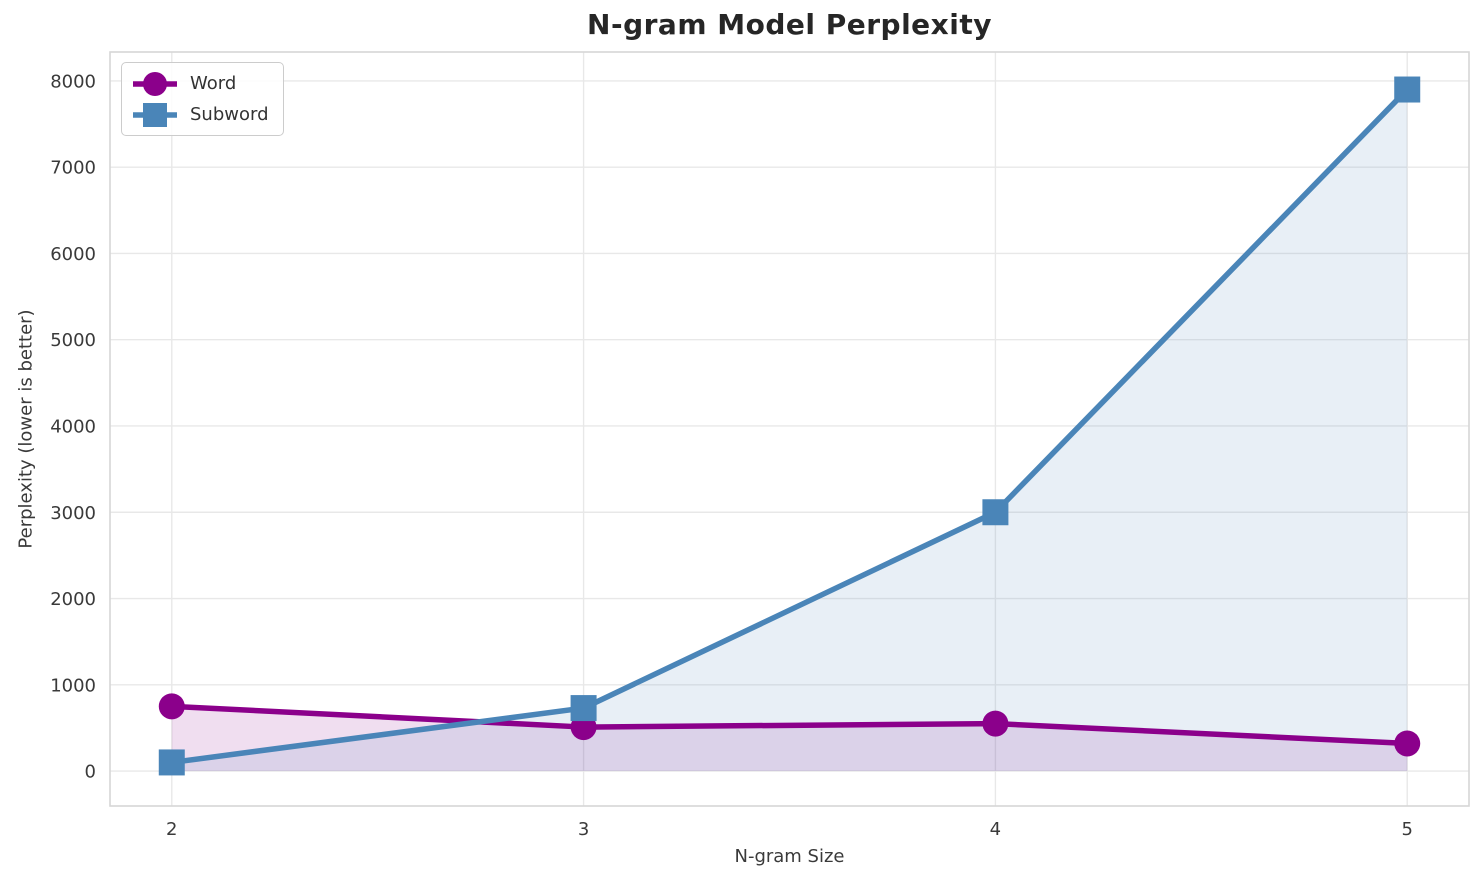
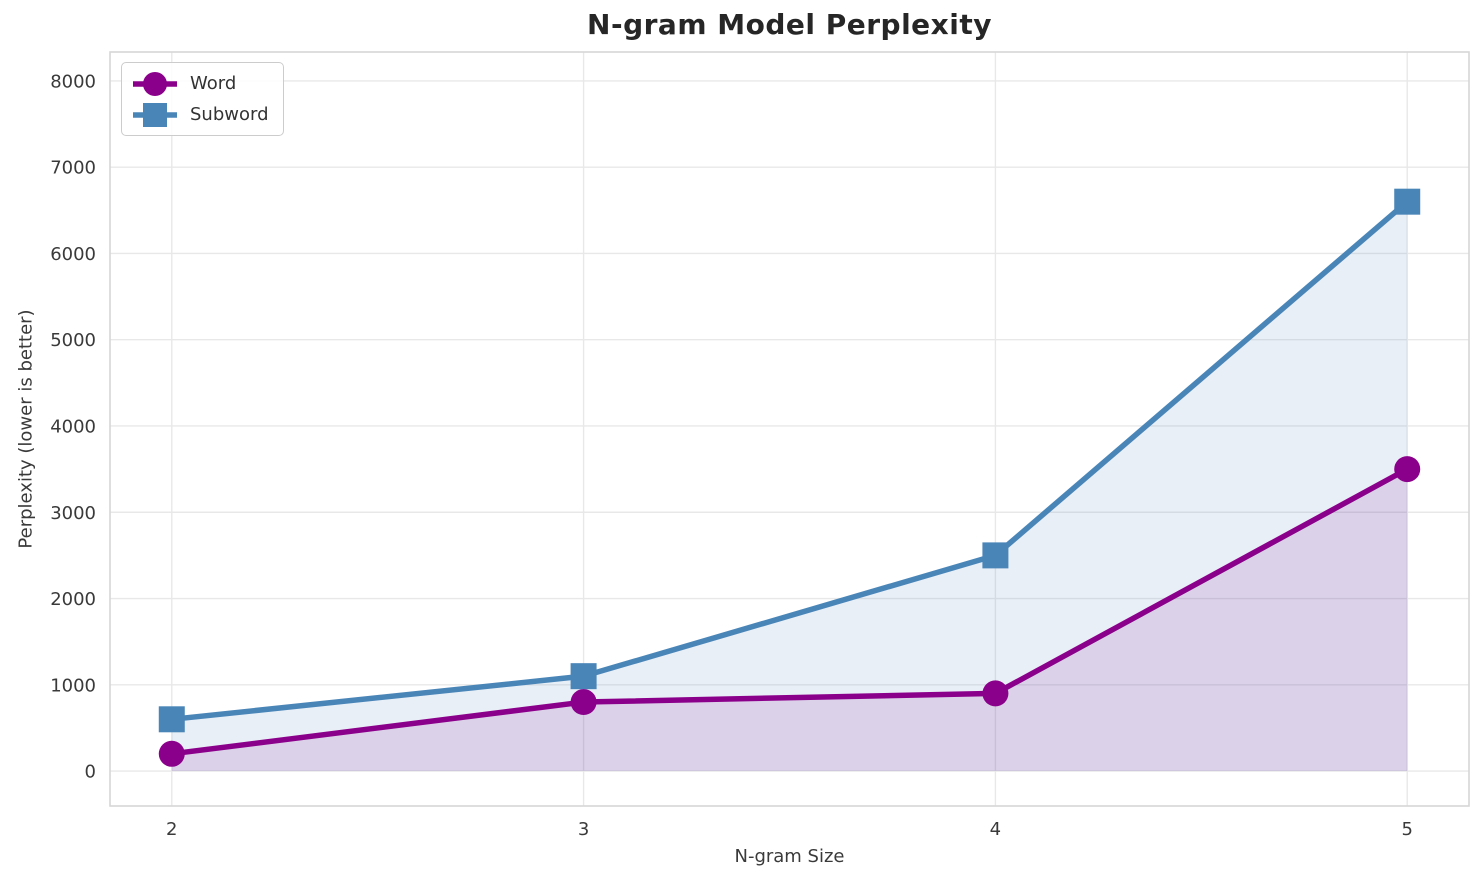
Word/2: 800 -> 200
Subword/2: 100 -> 600
Word/3: 500 -> 800
Subword/3: 700 -> 1100
Word/4: 600 -> 900
Subword/4: 3000 -> 2500
Word/5: 300 -> 3500
Subword/5: 7900 -> 6600
